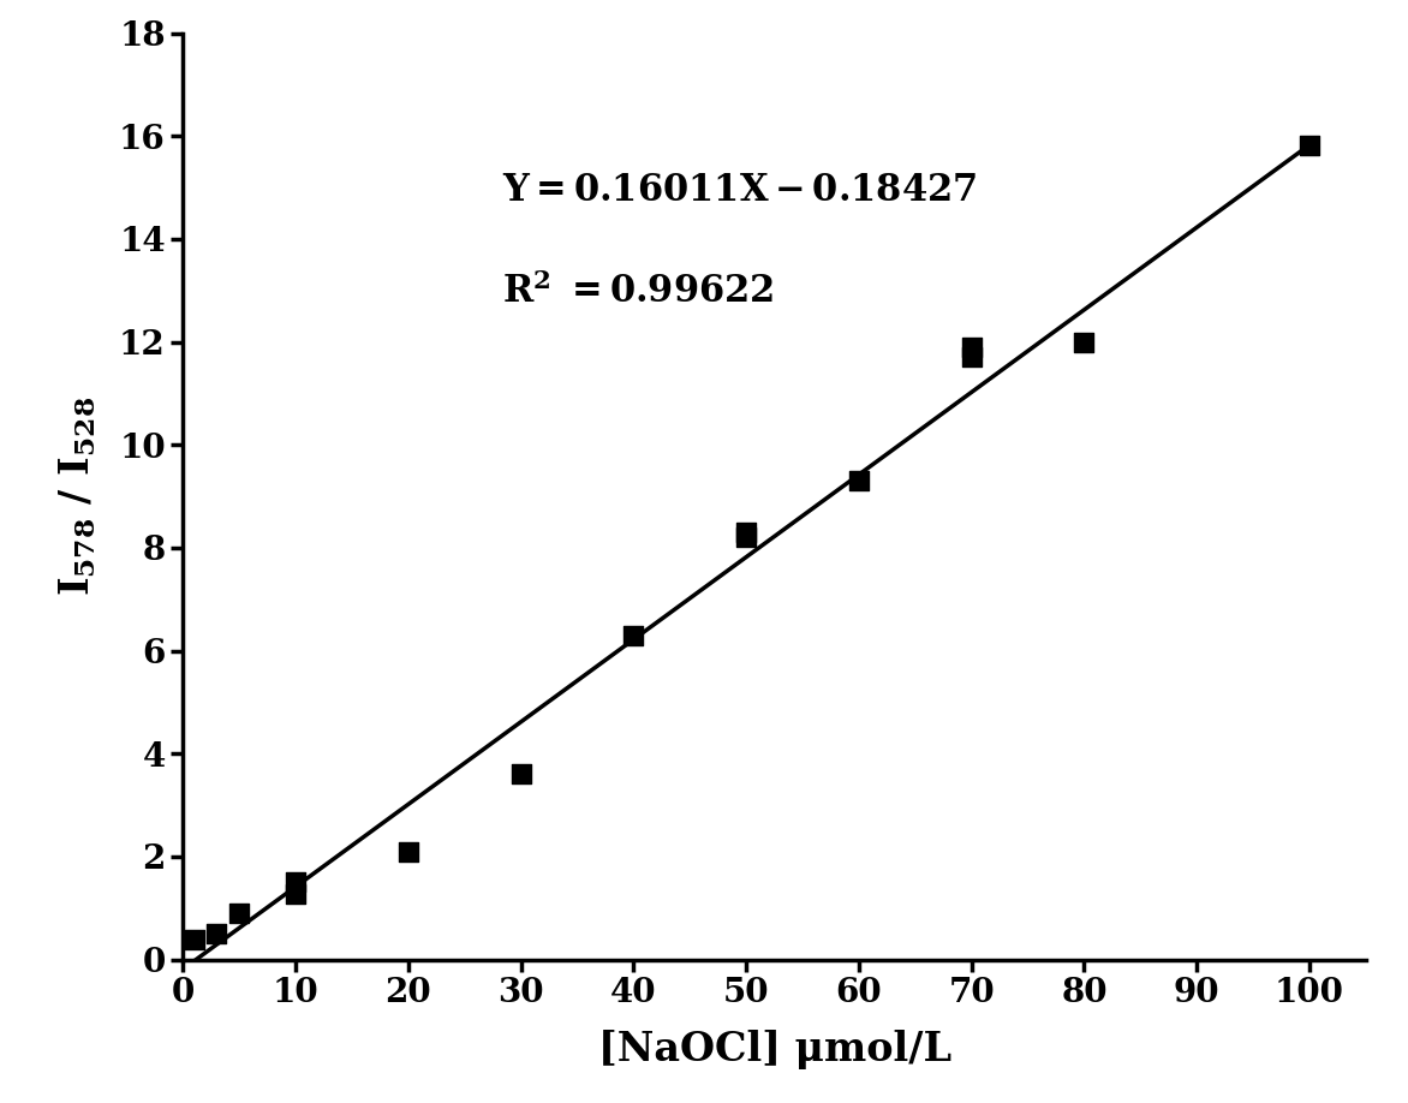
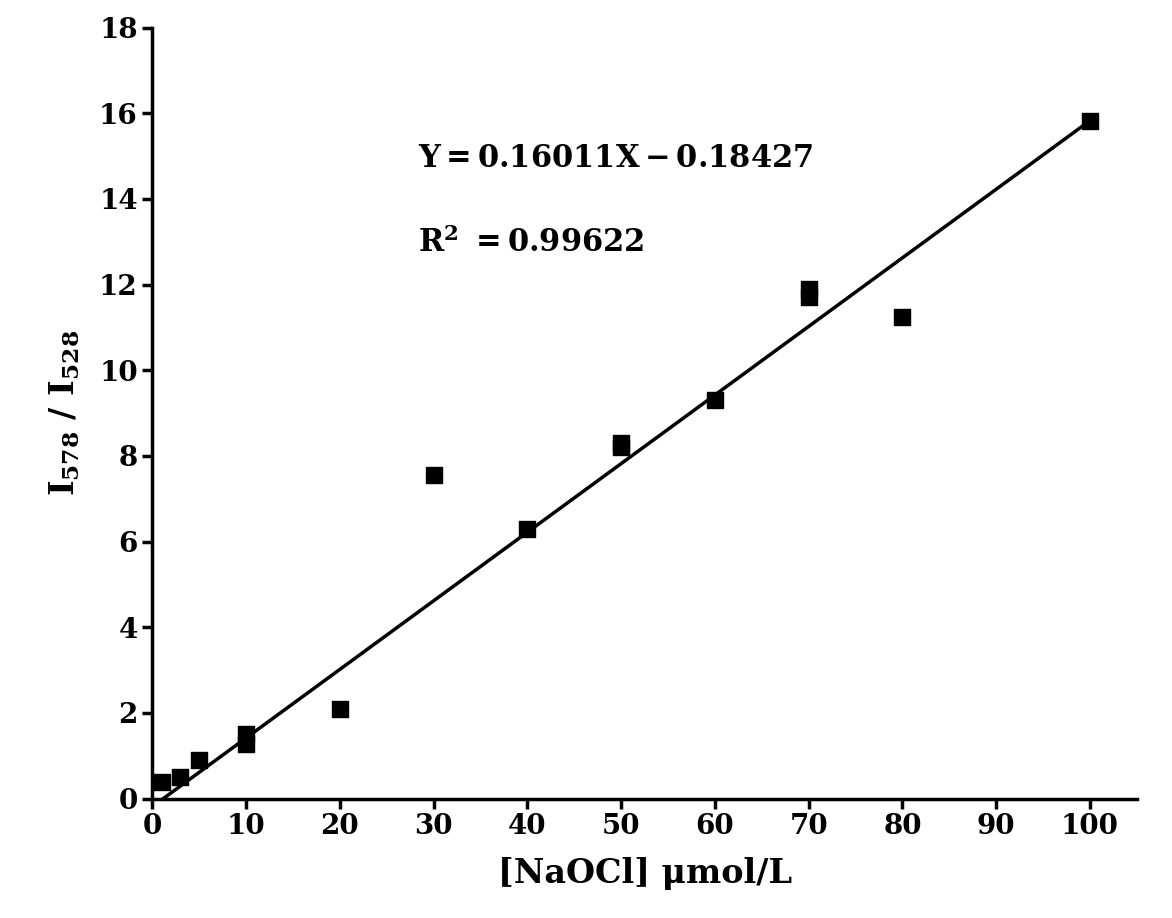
30: 3.60 -> 7.55
80: 12.00 -> 11.25
